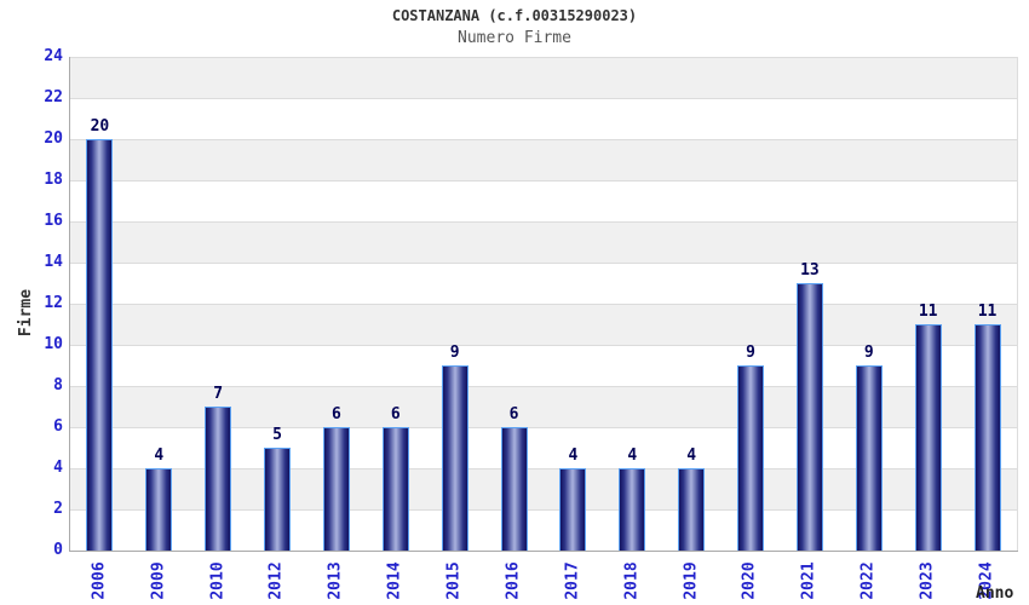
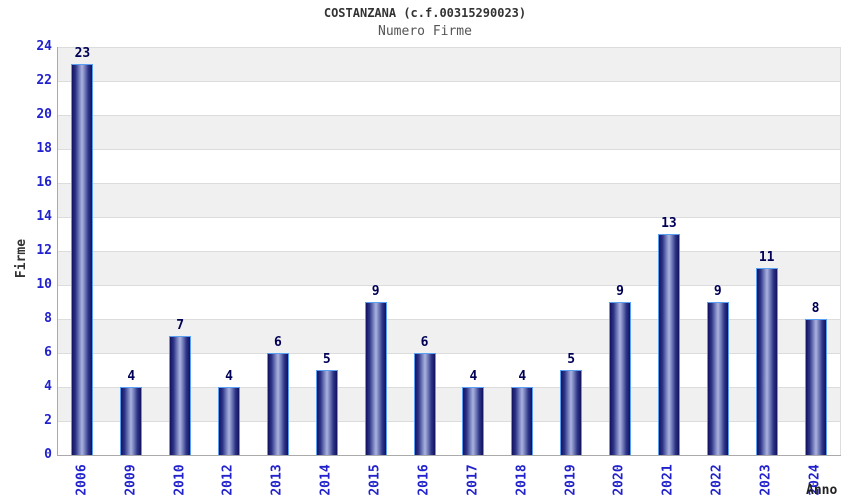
2006: 20 -> 23
2012: 5 -> 4
2014: 6 -> 5
2019: 4 -> 5
2024: 11 -> 8
